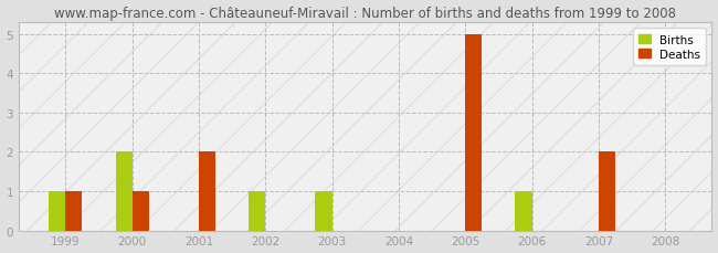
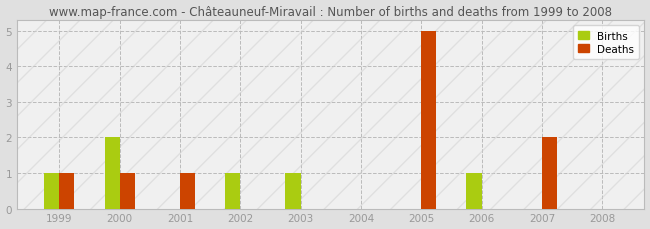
Deaths/2001: 2 -> 1
